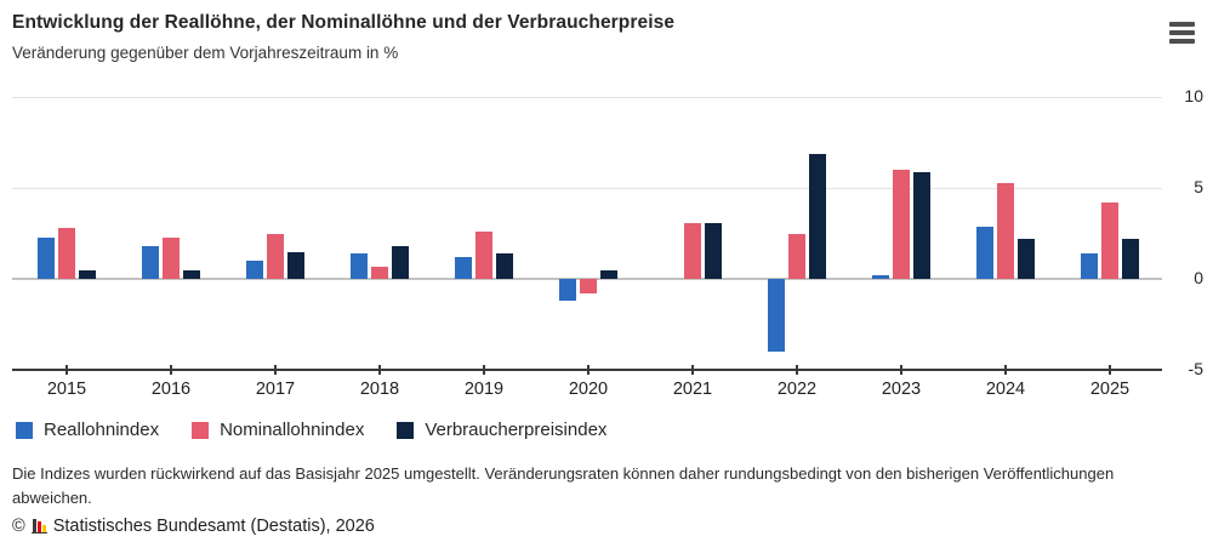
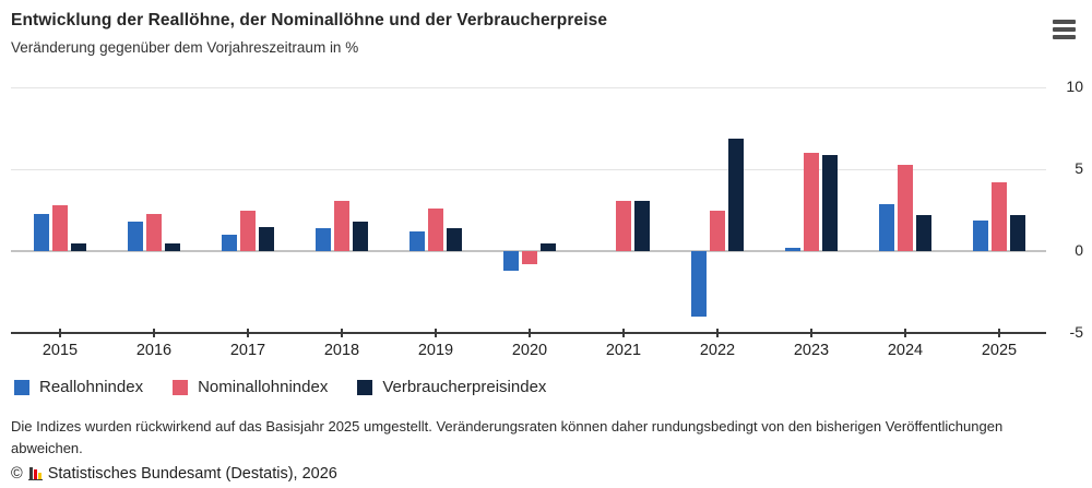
Nominallohnindex/2018: 0.7 -> 3.1
Reallohnindex/2025: 1.4 -> 1.9
